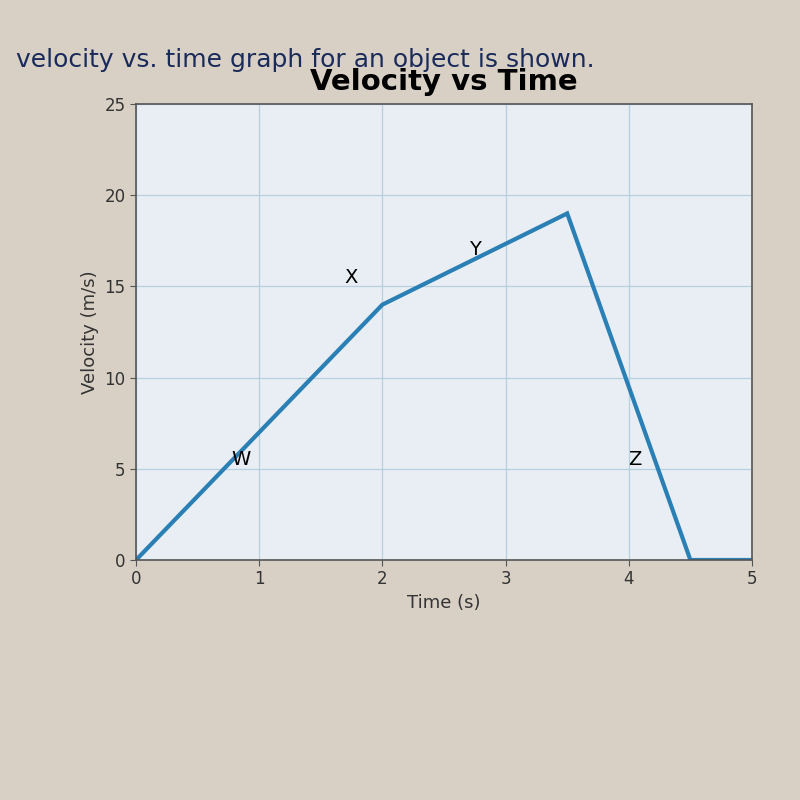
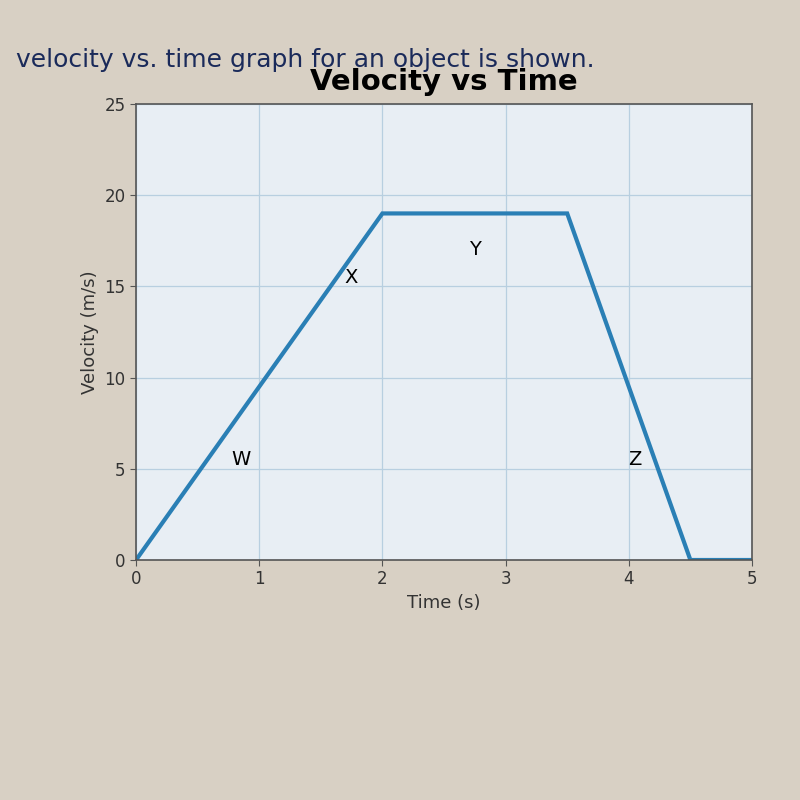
2: 14 -> 19
